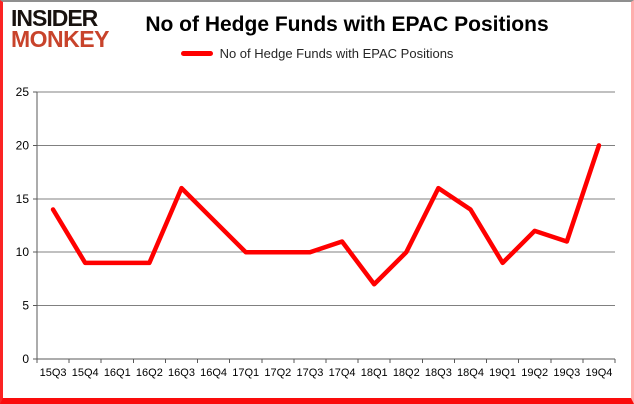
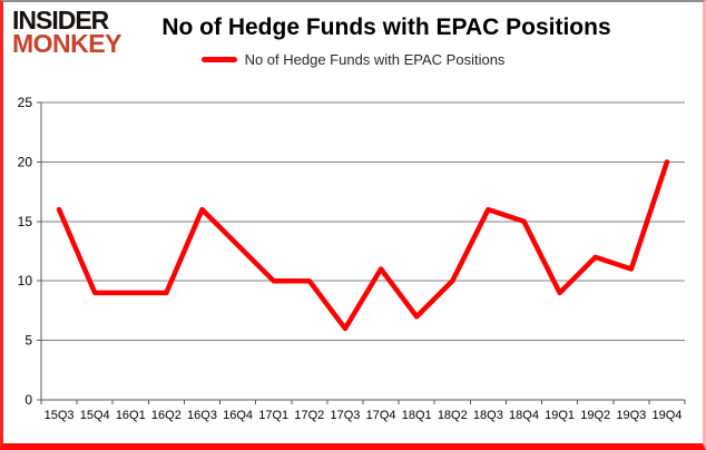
15Q3: 14 -> 16
17Q3: 10 -> 6
18Q4: 14 -> 15
